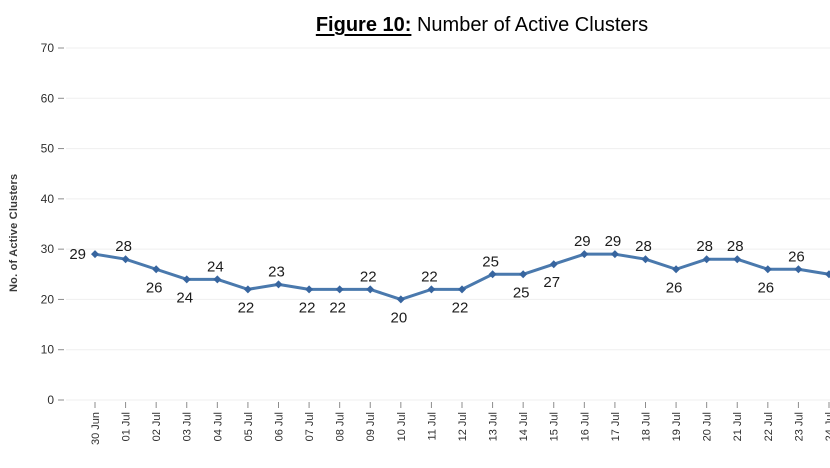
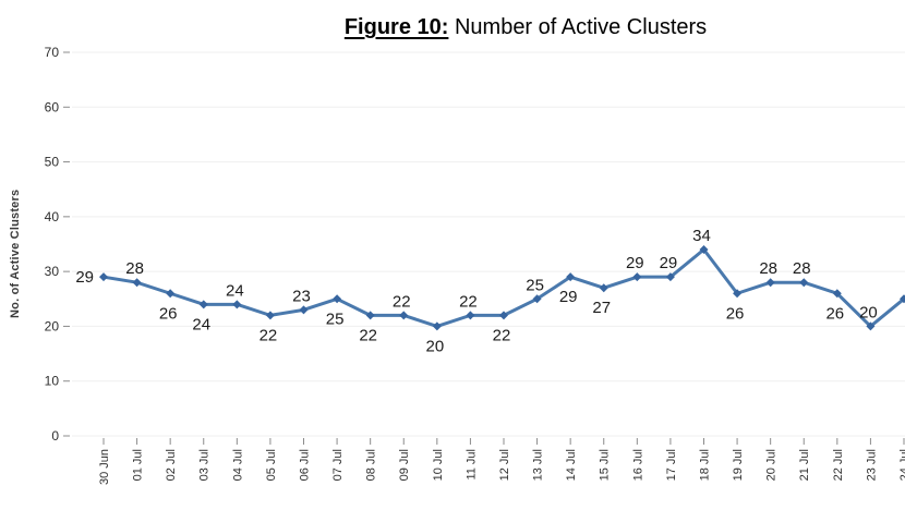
07 Jul: 22 -> 25
14 Jul: 25 -> 29
18 Jul: 28 -> 34
23 Jul: 26 -> 20
